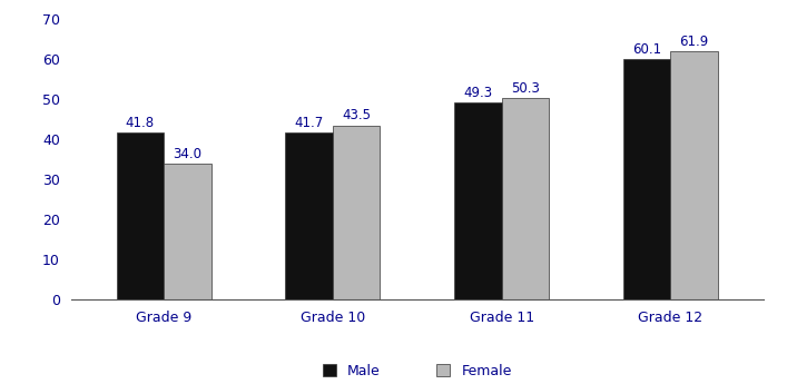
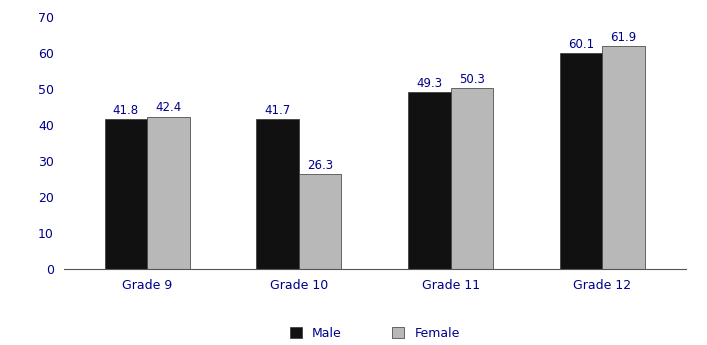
Female/Grade 9: 34.0 -> 42.4
Female/Grade 10: 43.5 -> 26.3
